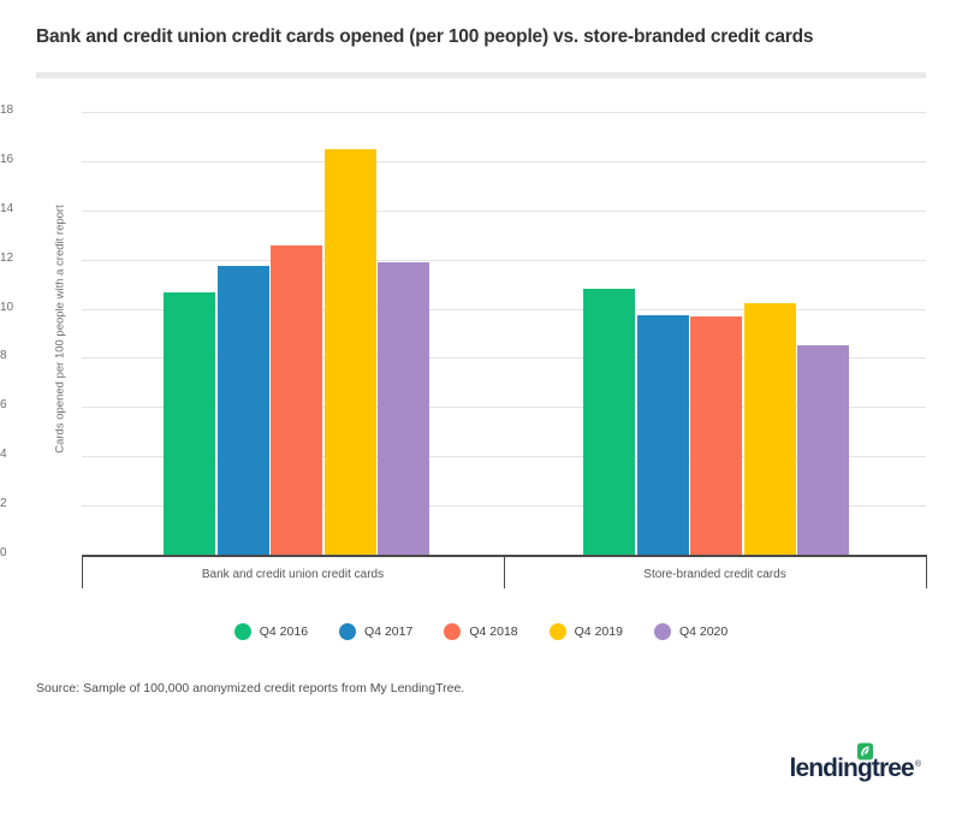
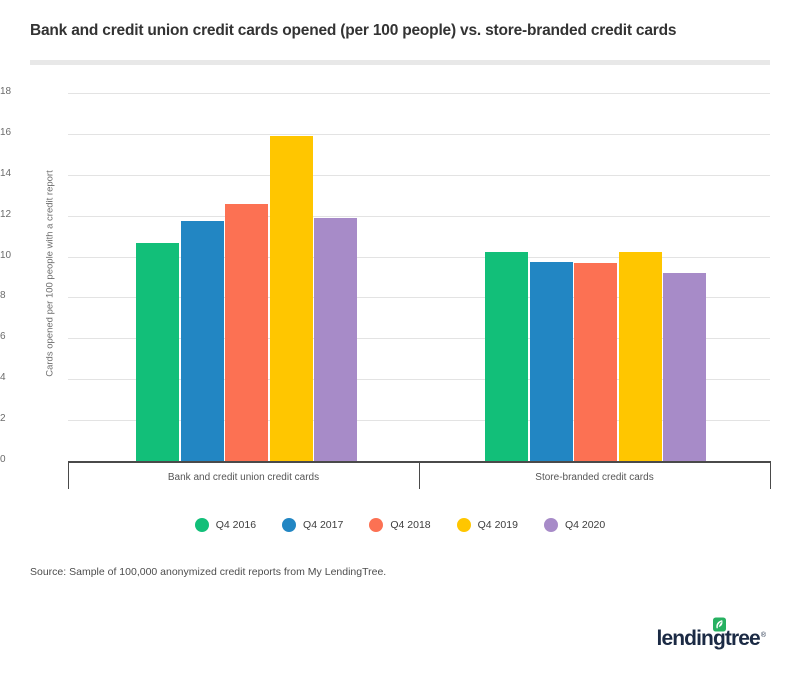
Q4 2019/Bank and credit union credit cards: 16.5 -> 15.9
Q4 2016/Store-branded credit cards: 10.8 -> 10.2
Q4 2020/Store-branded credit cards: 8.5 -> 9.2
